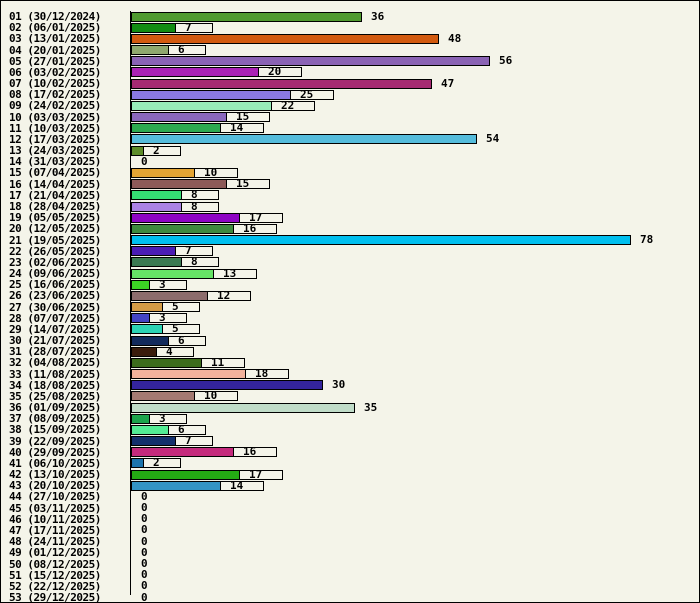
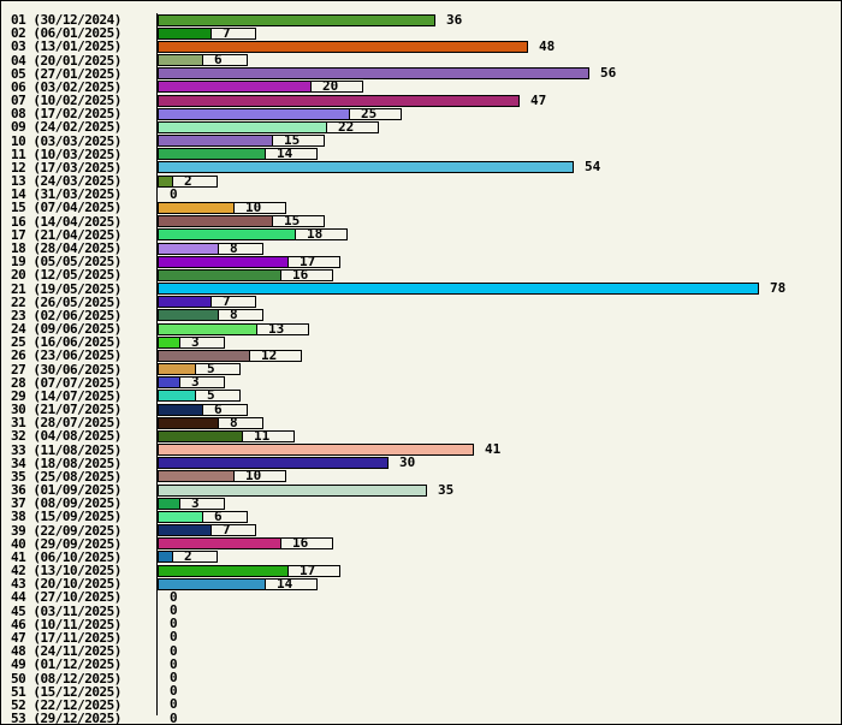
17 (21/04/2025): 8 -> 18
31 (28/07/2025): 4 -> 8
33 (11/08/2025): 18 -> 41
